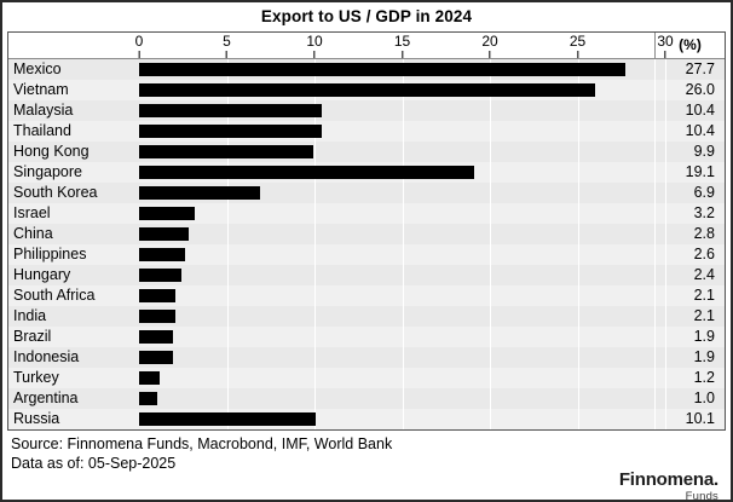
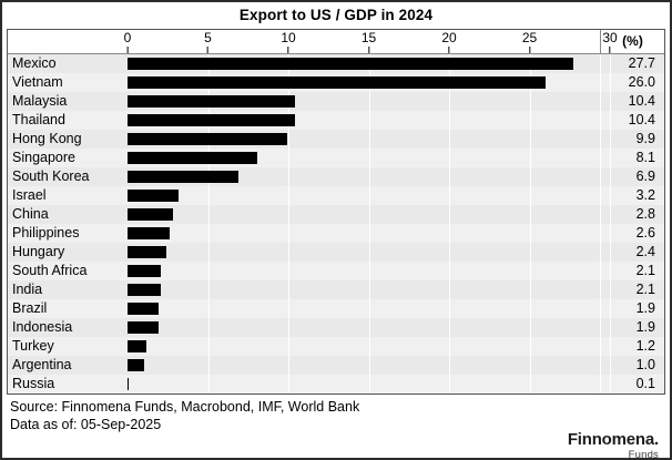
Singapore: 19.1 -> 8.1
Russia: 10.1 -> 0.1
